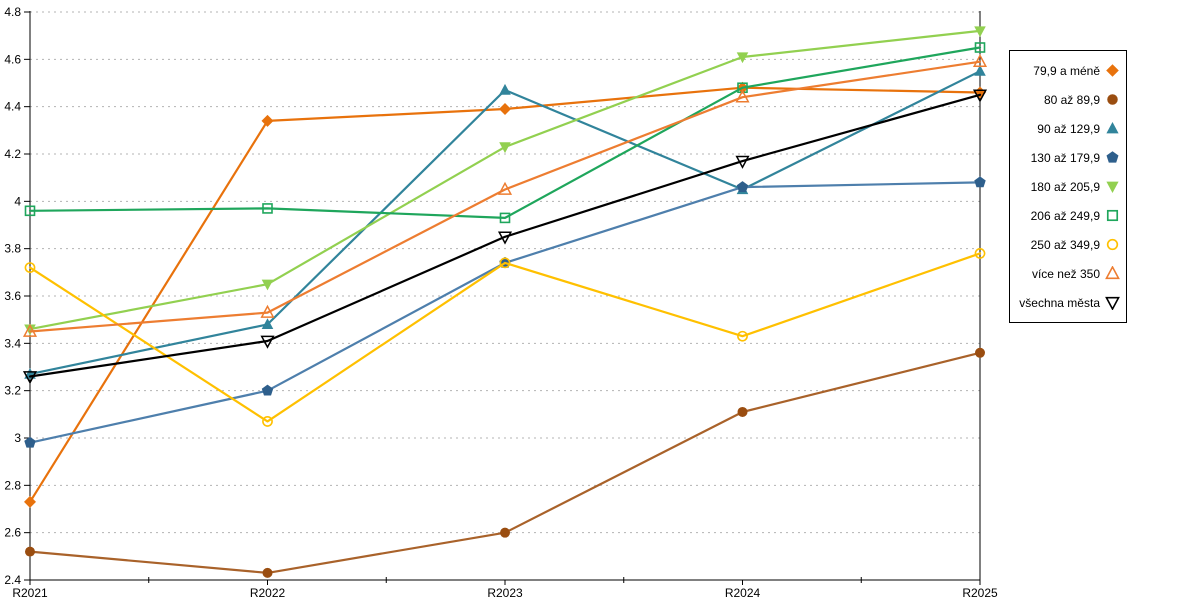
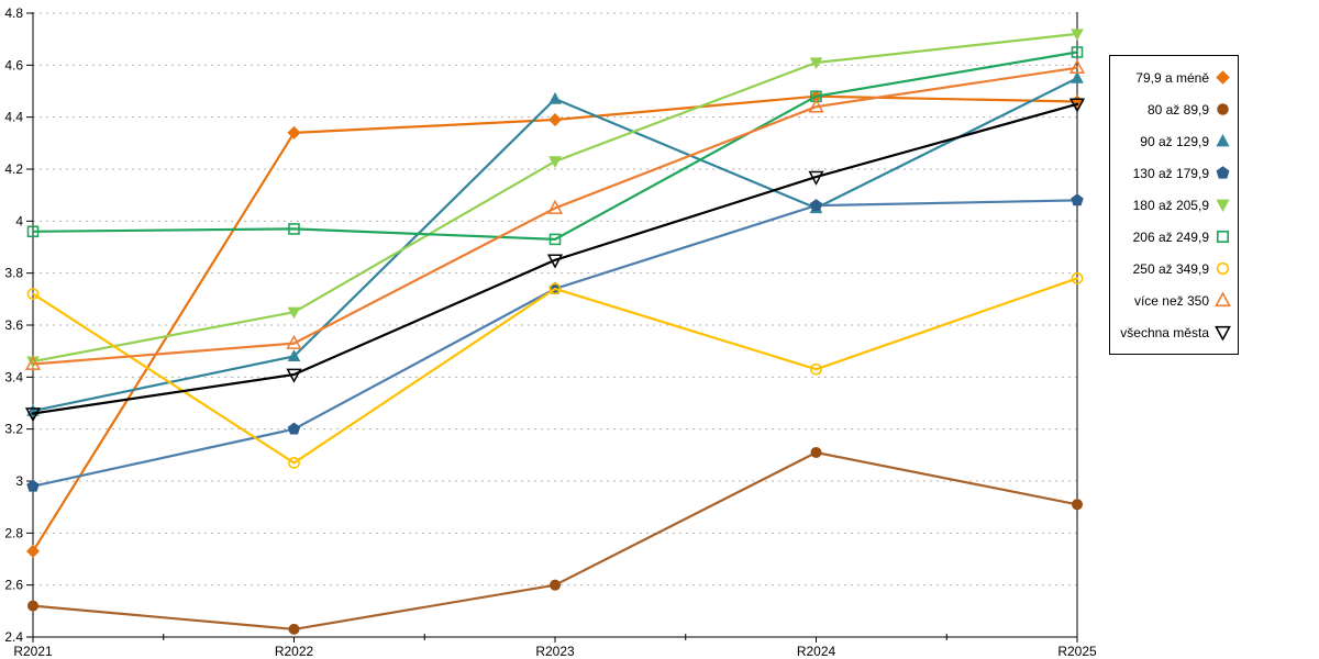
80 až 89,9/R2025: 3.36 -> 2.91
